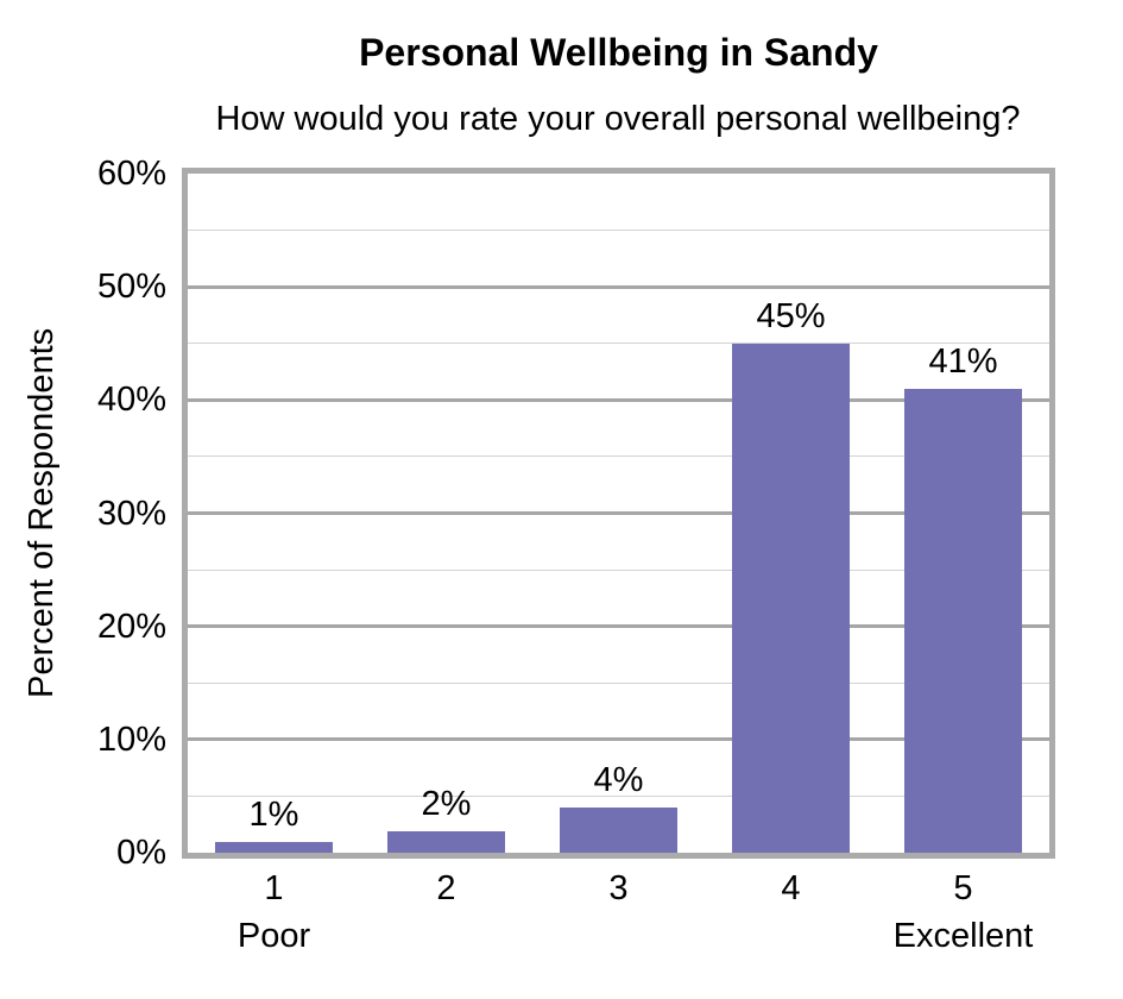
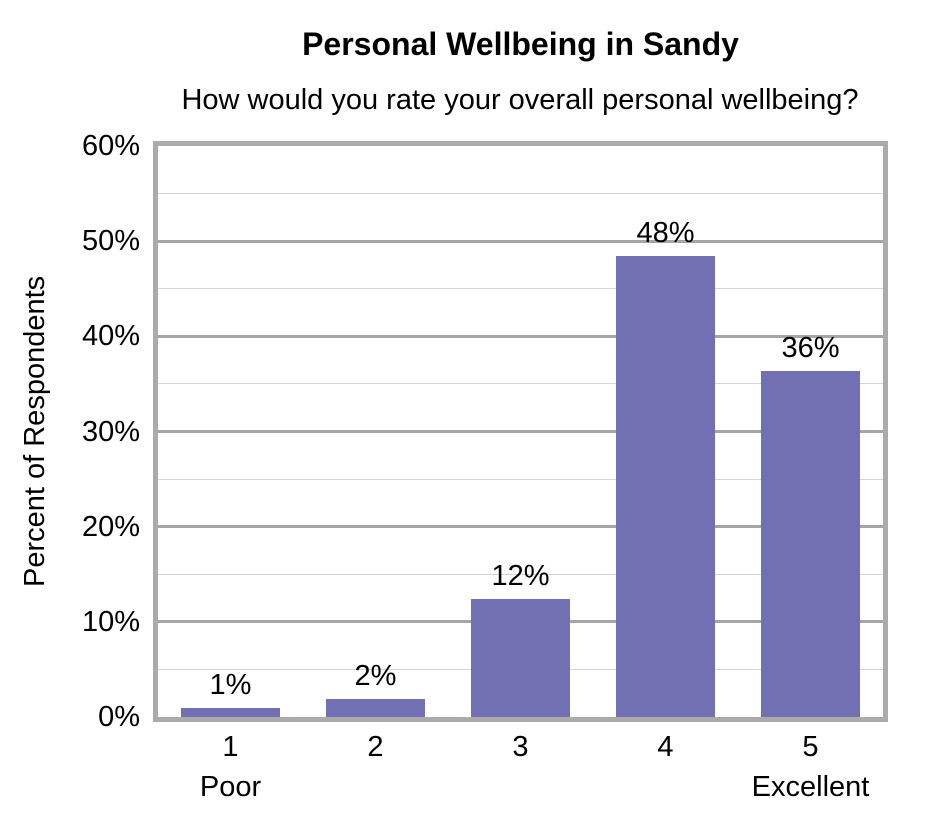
3: 4% -> 12%
4: 45% -> 48%
5: 41% -> 36%
